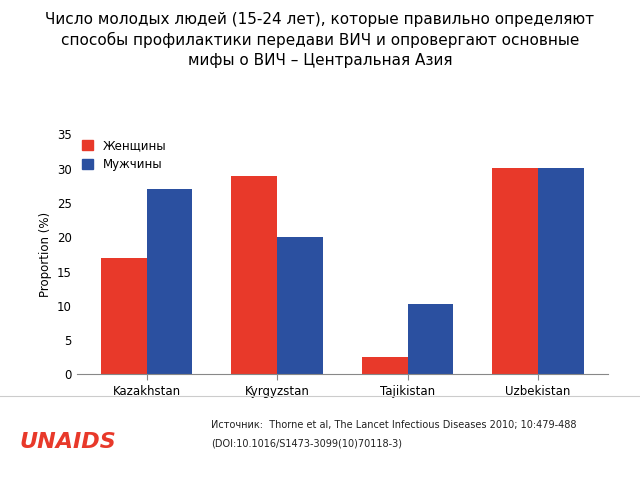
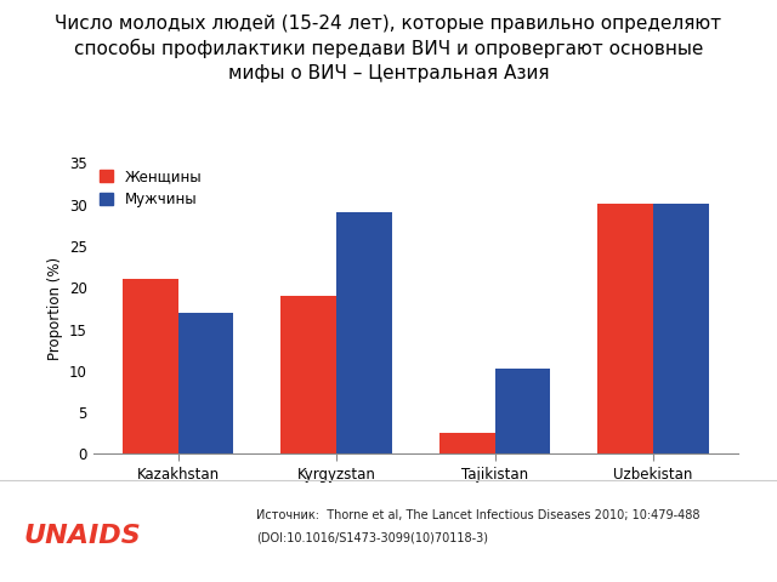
Женщины/Kazakhstan: 17.0 -> 21.0
Мужчины/Kazakhstan: 27.0 -> 17.0
Женщины/Kyrgyzstan: 29.0 -> 19.0
Мужчины/Kyrgyzstan: 20.0 -> 29.1
